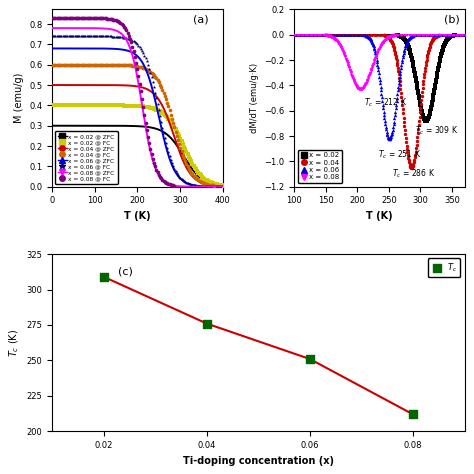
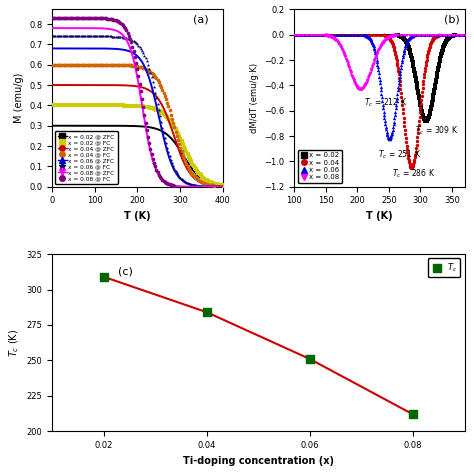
0.04: 276 -> 284
